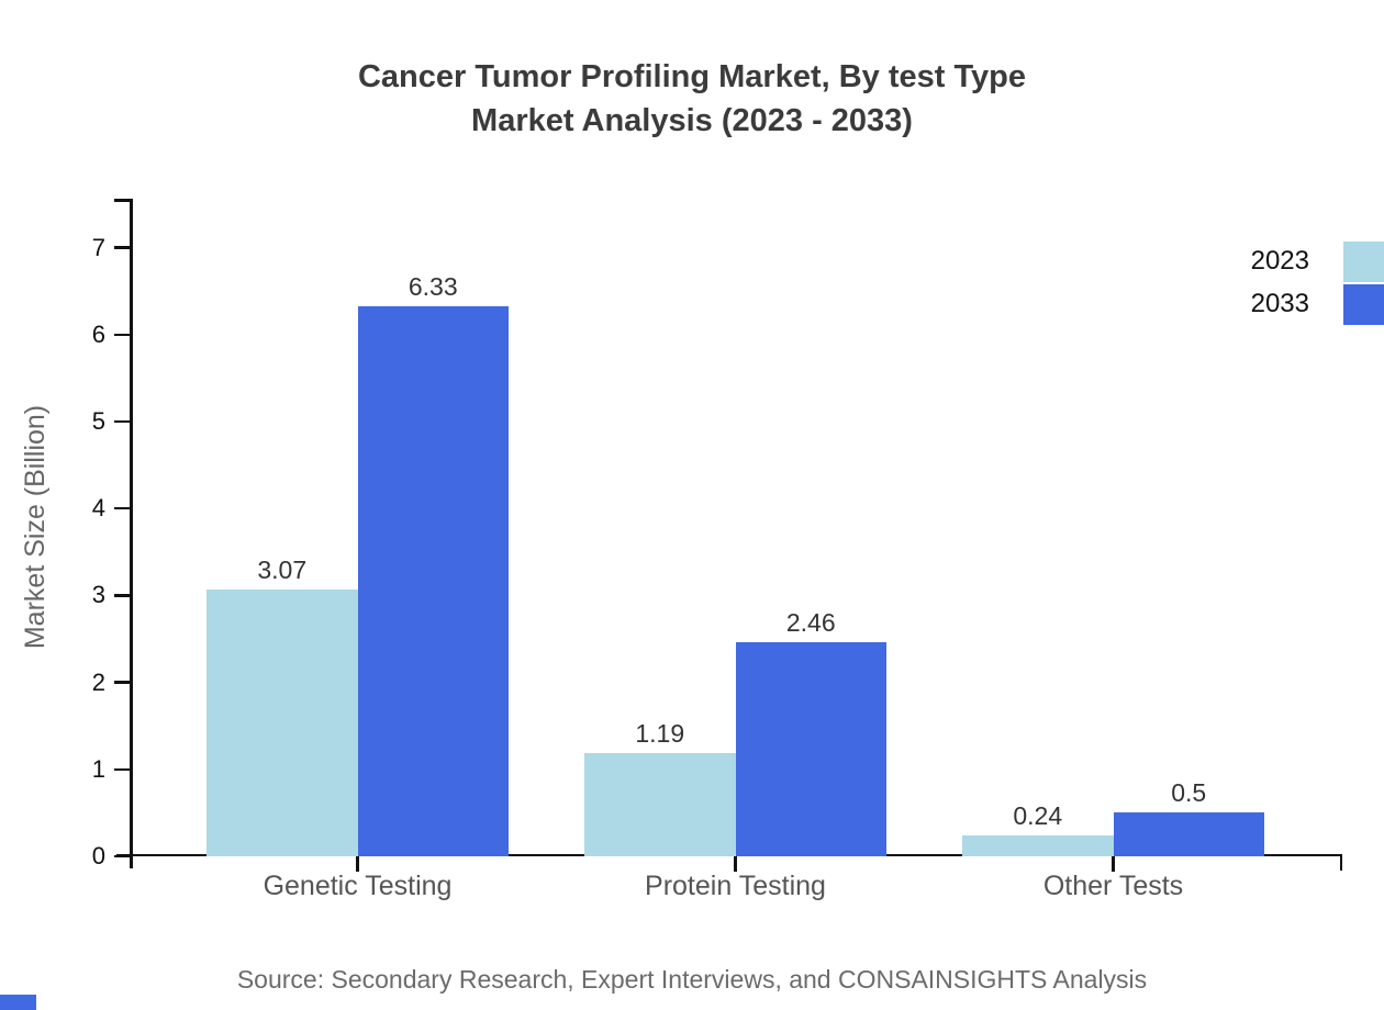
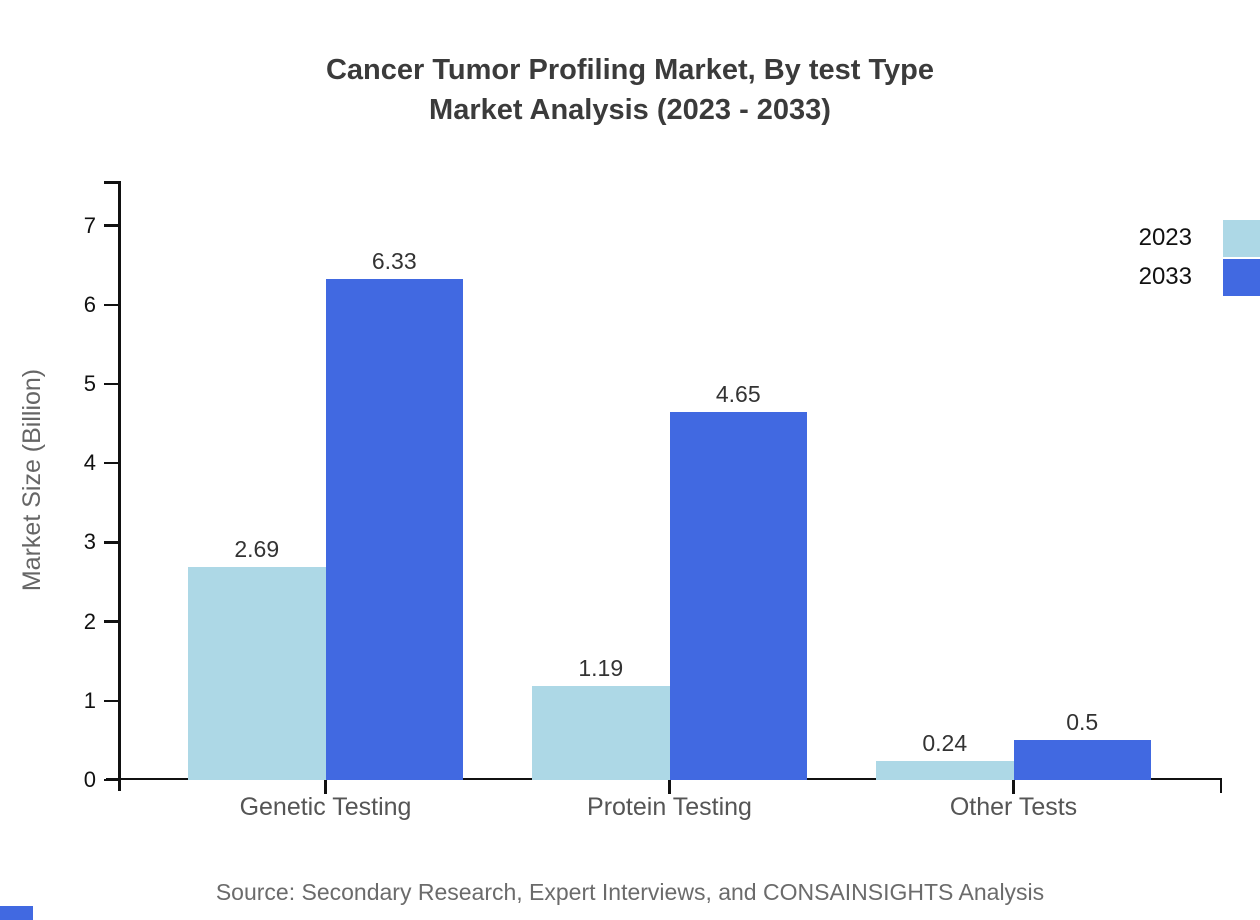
2023/Genetic Testing: 3.07 -> 2.69
2033/Protein Testing: 2.46 -> 4.65
